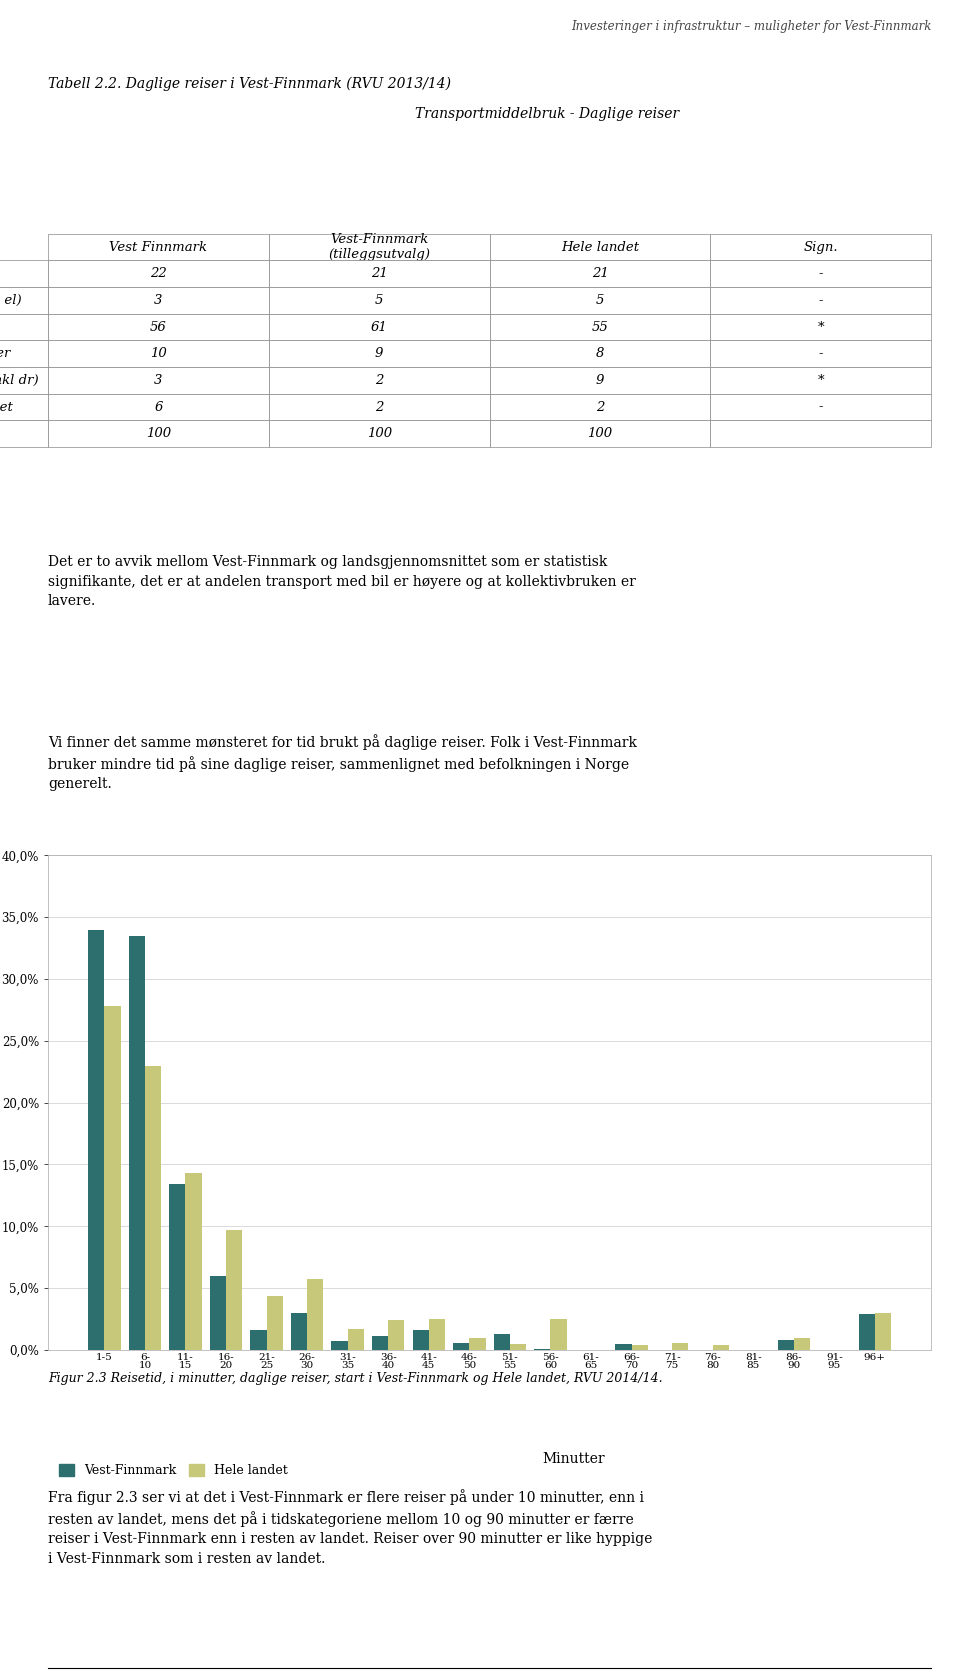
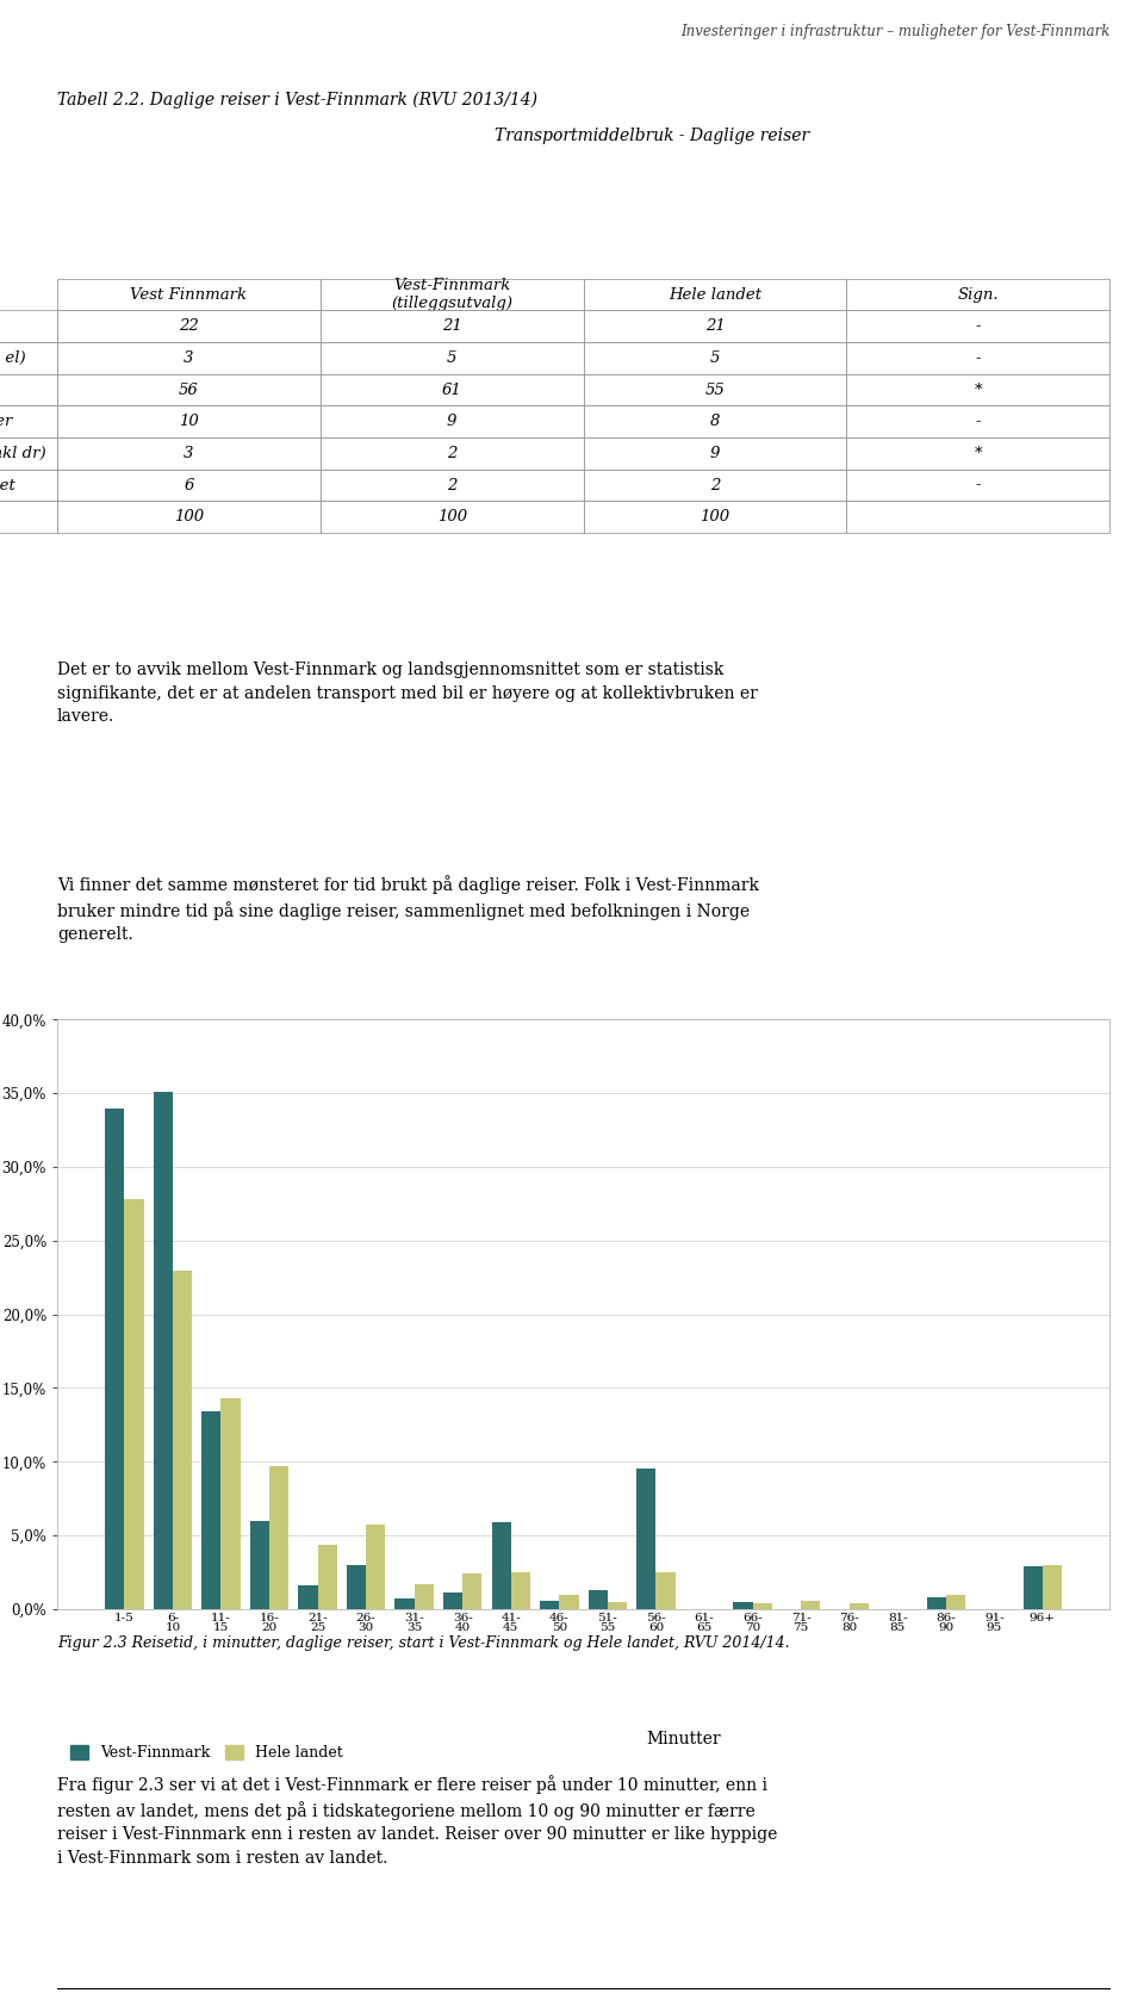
Vest-Finnmark/6- 10: 33,5% -> 35,1%
Vest-Finnmark/41- 45: 1,6% -> 5,9%
Vest-Finnmark/56- 60: 0,1% -> 9,5%
